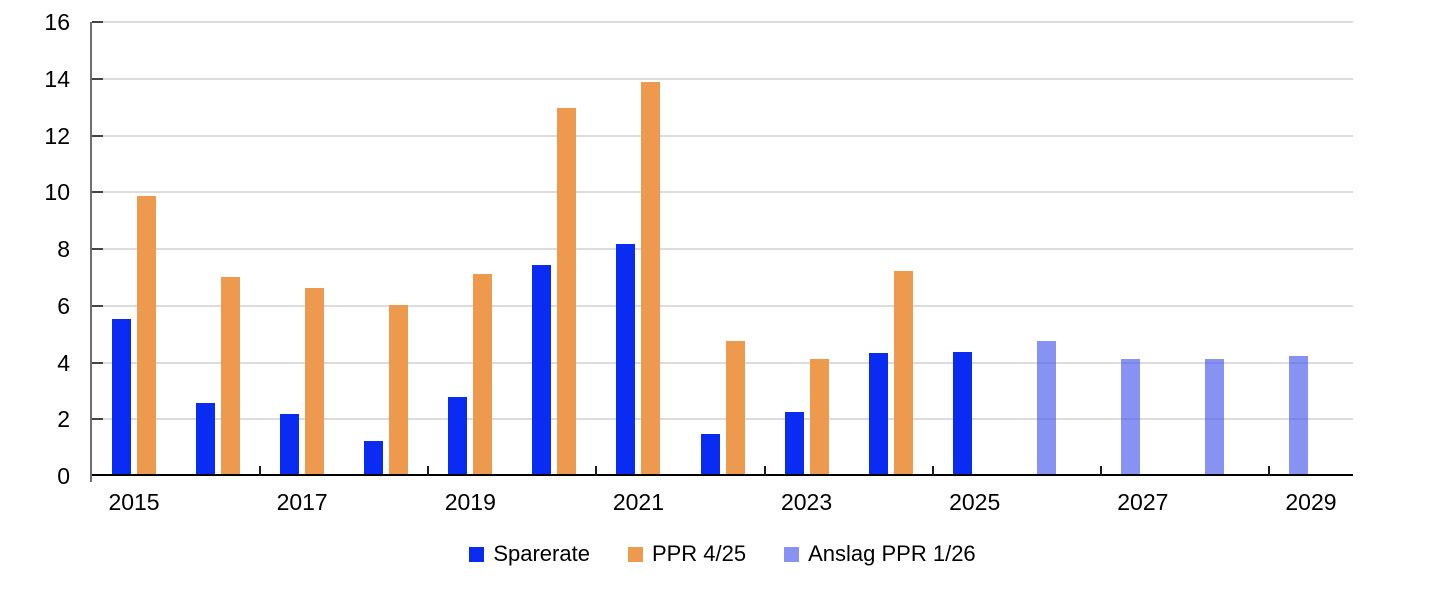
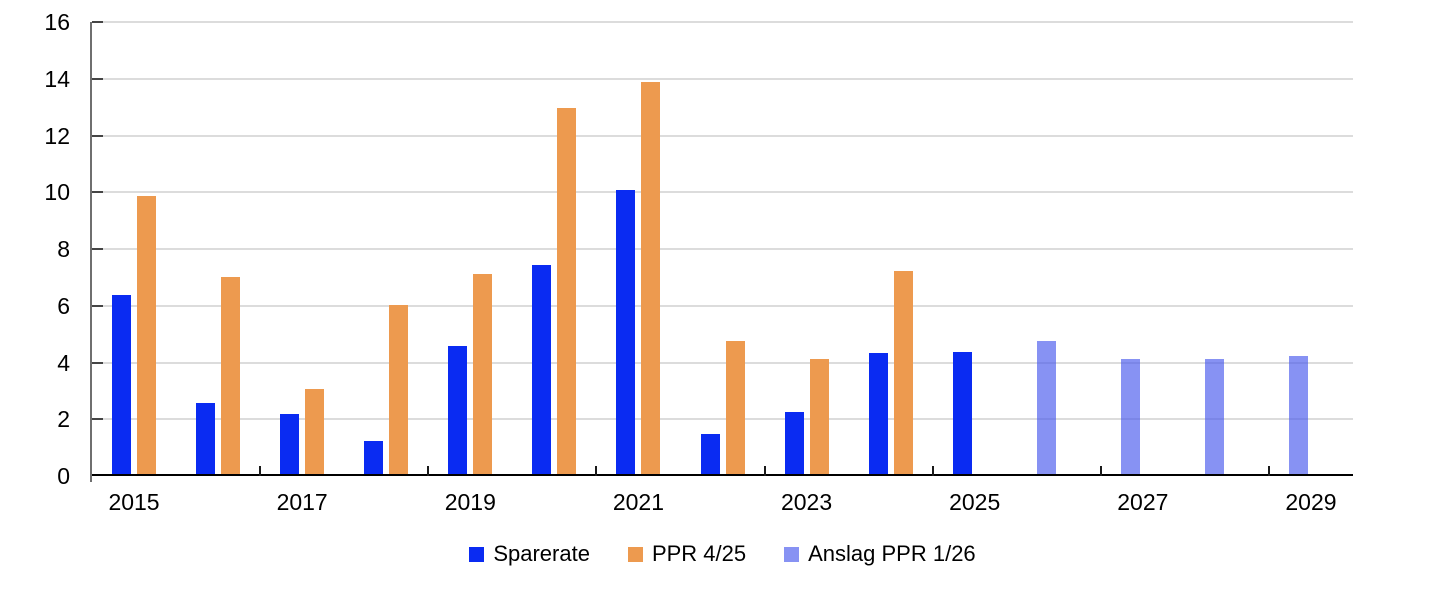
Sparerate/2015: 5.5 -> 6.3
PPR 4/25/2017: 6.5 -> 3.0
Sparerate/2019: 2.7 -> 4.5
Sparerate/2021: 8.1 -> 10.0
